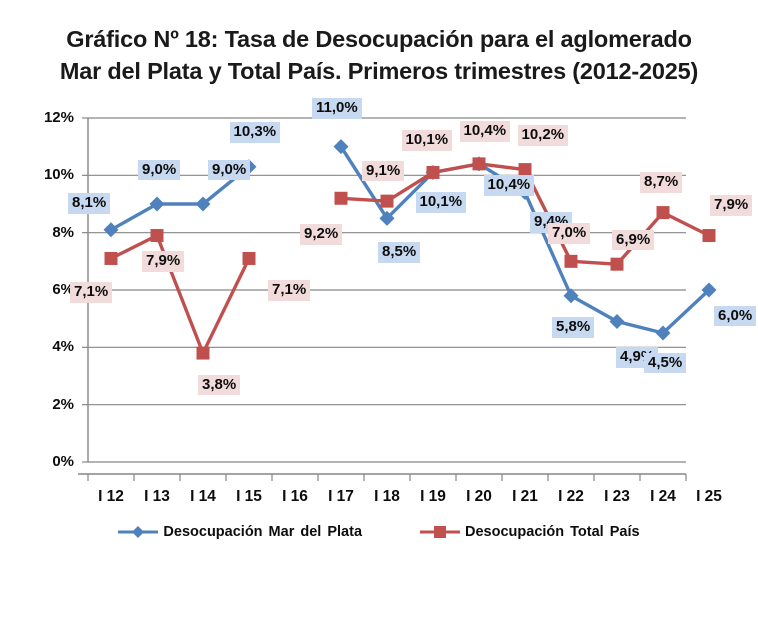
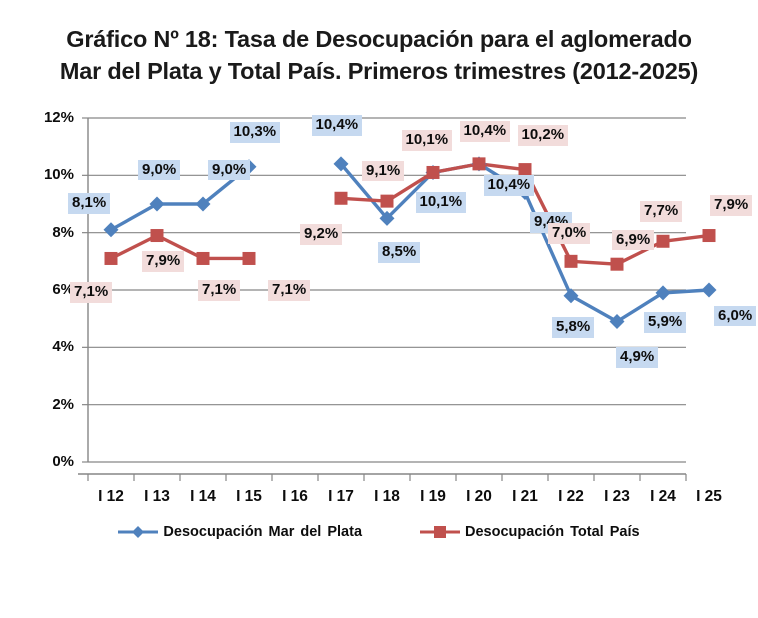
Desocupación Total País/I 14: 3,8% -> 7,1%
Desocupación Mar del Plata/I 17: 11,0% -> 10,4%
Desocupación Mar del Plata/I 24: 4,5% -> 5,9%
Desocupación Total País/I 24: 8,7% -> 7,7%
